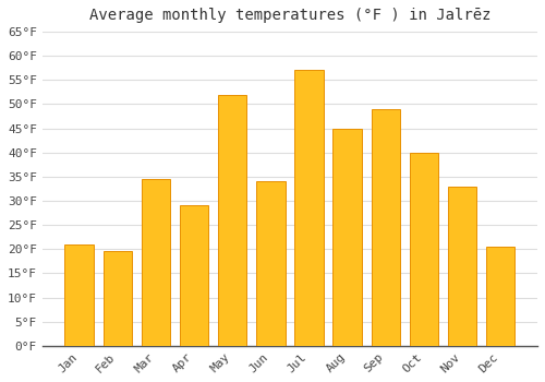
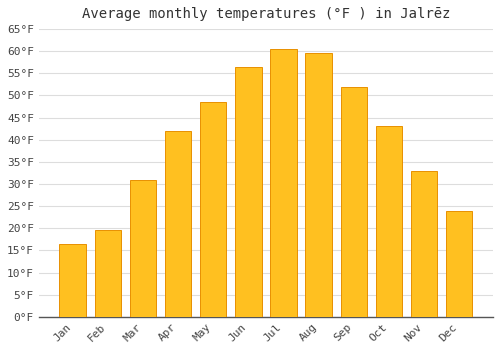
Jan: 21.0°F -> 16.5°F
Mar: 34.5°F -> 31.0°F
Apr: 29.0°F -> 42.0°F
May: 52.0°F -> 48.5°F
Jun: 34.0°F -> 56.5°F
Jul: 57.0°F -> 60.5°F
Aug: 45.0°F -> 59.5°F
Sep: 49.0°F -> 52.0°F
Oct: 40.0°F -> 43.0°F
Dec: 20.5°F -> 24.0°F
